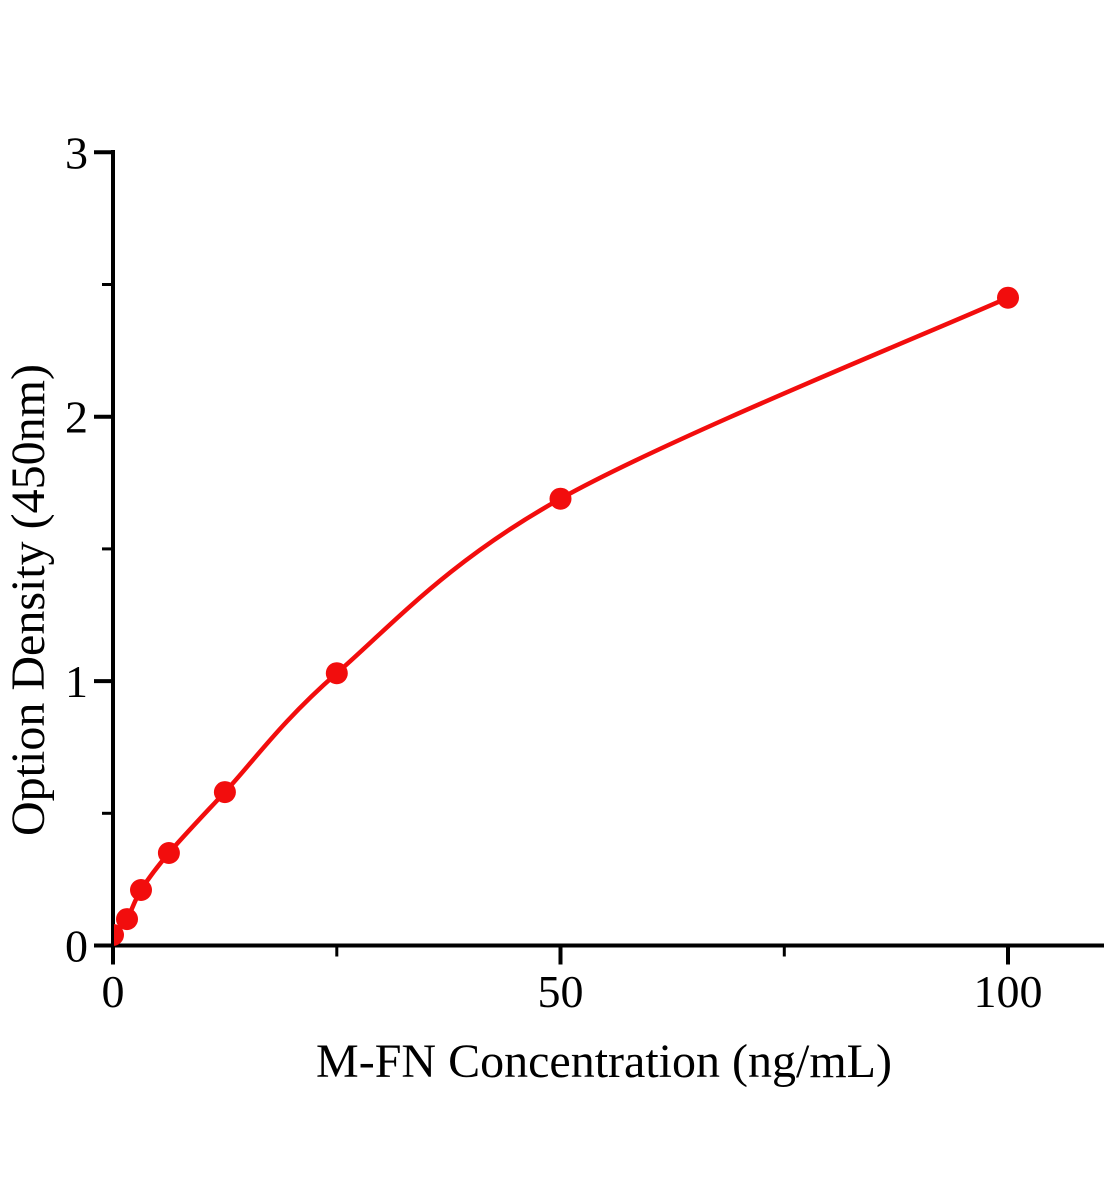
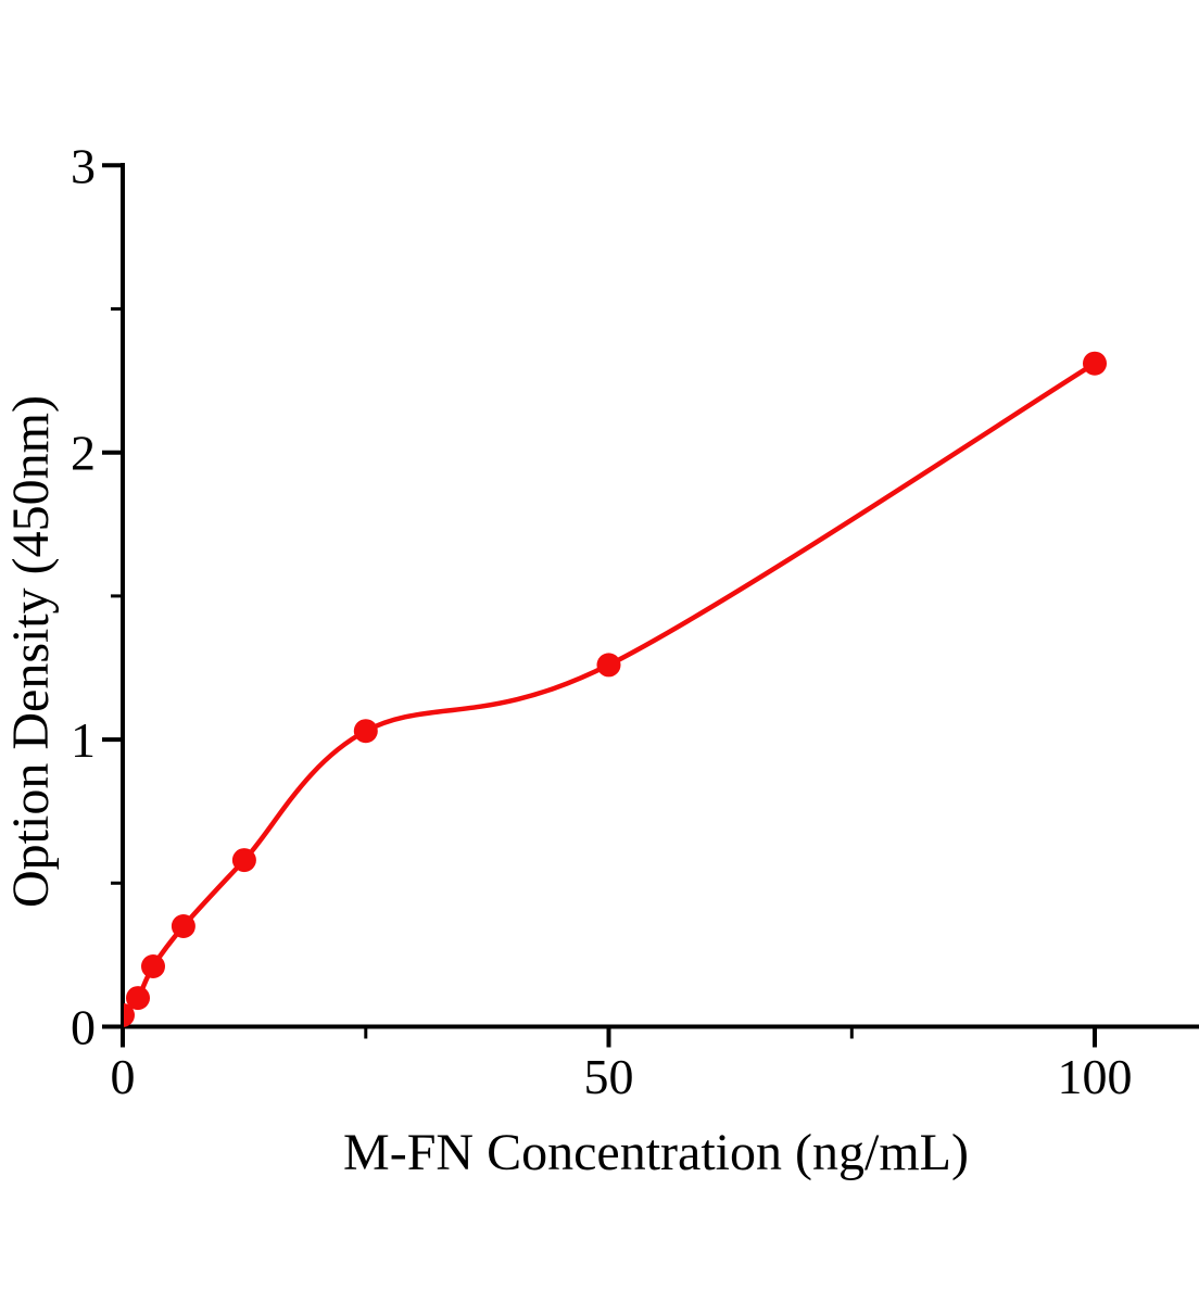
50: 1.69 -> 1.26
100: 2.45 -> 2.31
